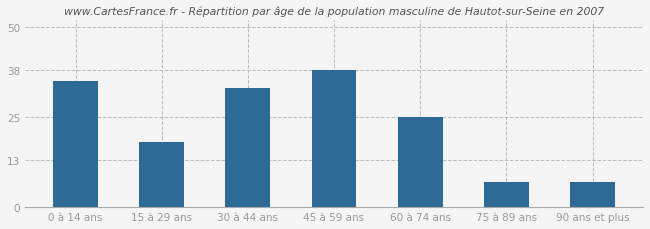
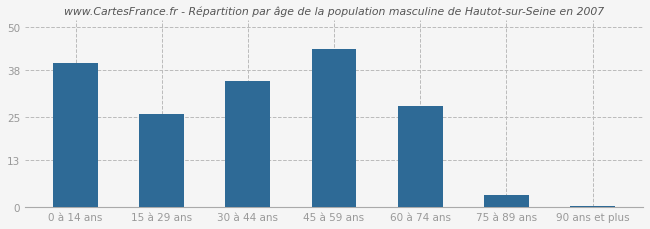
0 à 14 ans: 35.0 -> 40.0
15 à 29 ans: 18.0 -> 26.0
30 à 44 ans: 33.0 -> 35.0
45 à 59 ans: 38.0 -> 44.0
60 à 74 ans: 25.0 -> 28.0
75 à 89 ans: 7.0 -> 3.5
90 ans et plus: 7.0 -> 0.4
